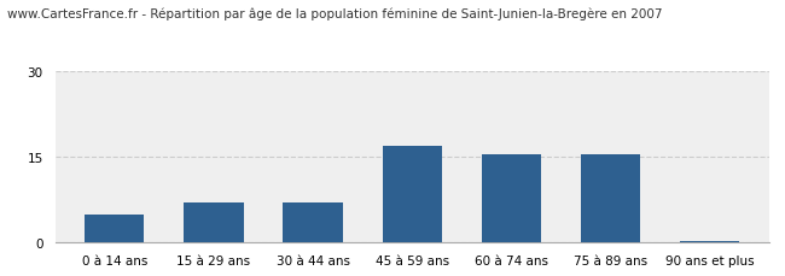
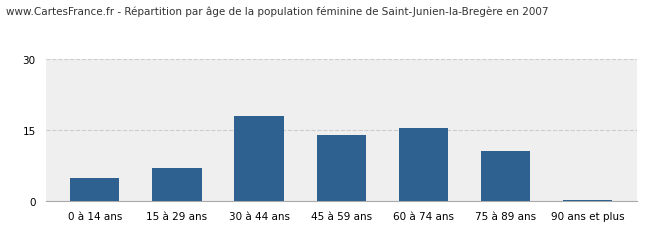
30 à 44 ans: 7.0 -> 18.0
45 à 59 ans: 17.0 -> 14.0
75 à 89 ans: 15.5 -> 10.5
